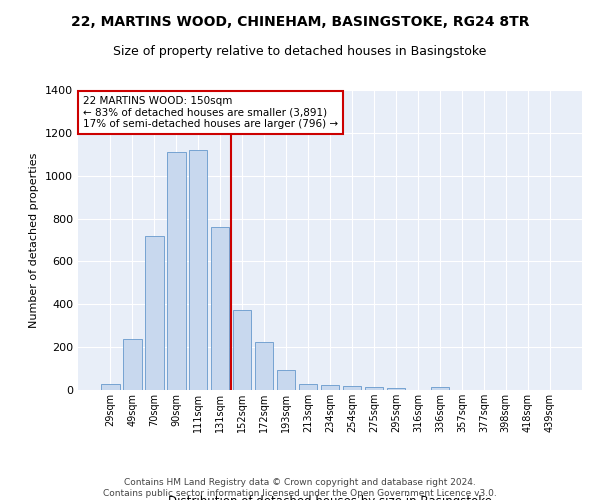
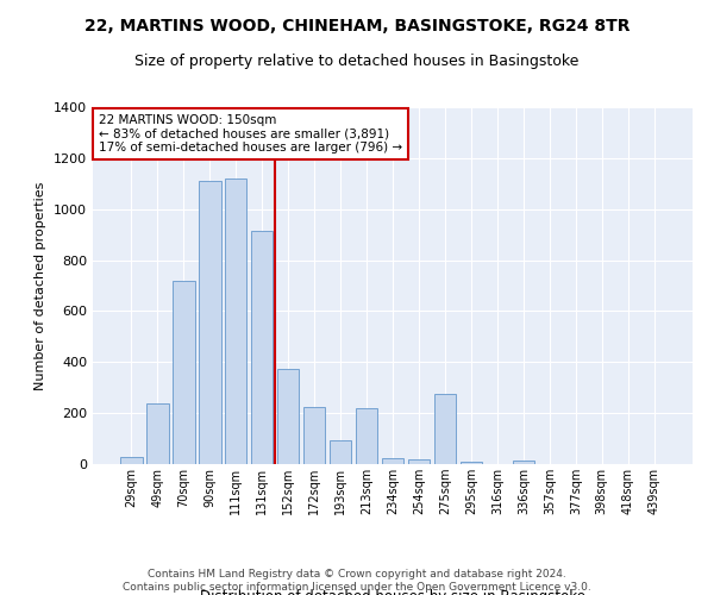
131sqm: 760 -> 915
213sqm: 30 -> 220
275sqm: 15 -> 275
